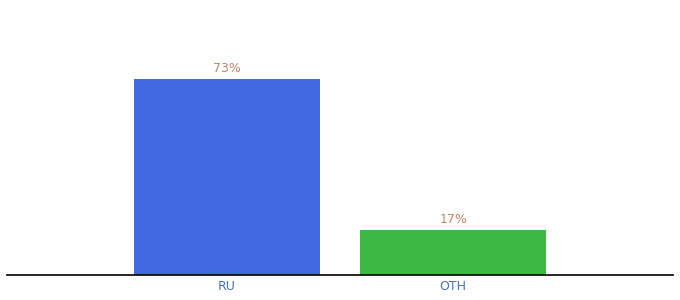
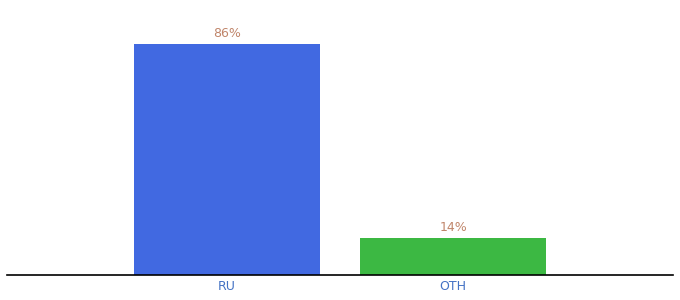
RU: 73% -> 86%
OTH: 17% -> 14%
